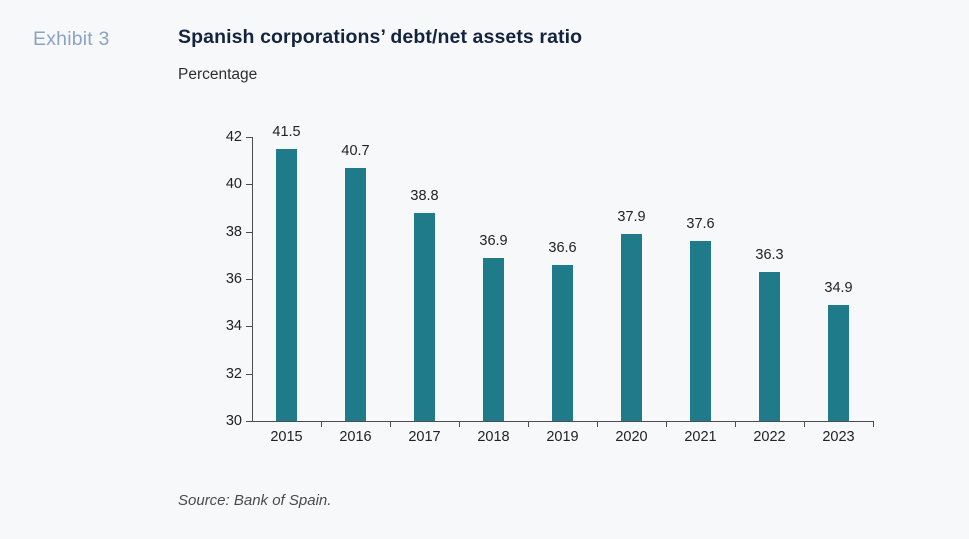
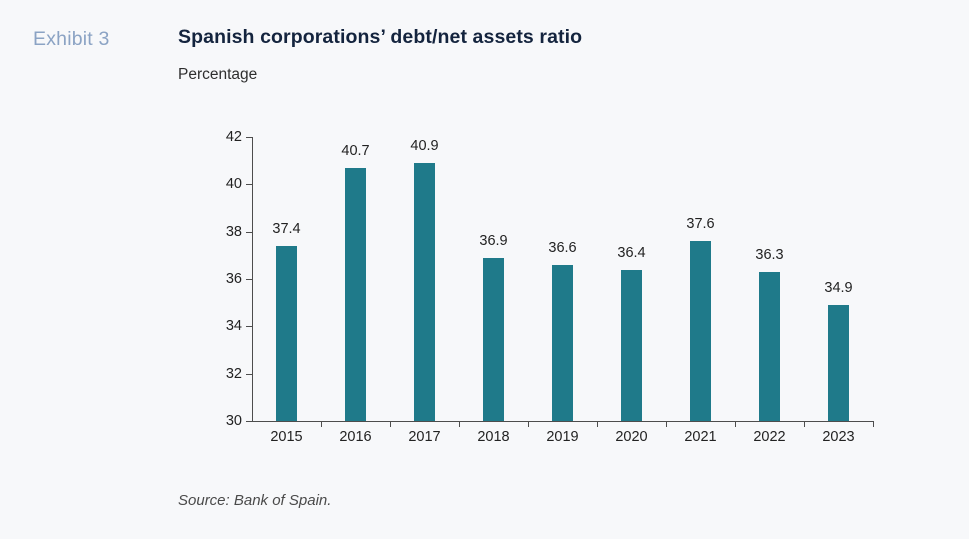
2015: 41.5 -> 37.4
2017: 38.8 -> 40.9
2020: 37.9 -> 36.4
